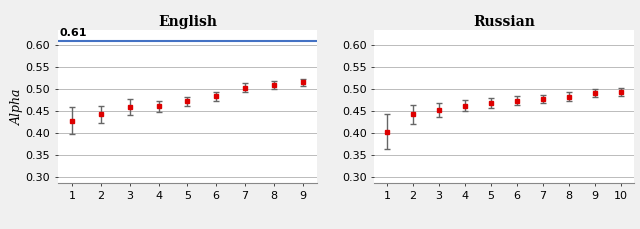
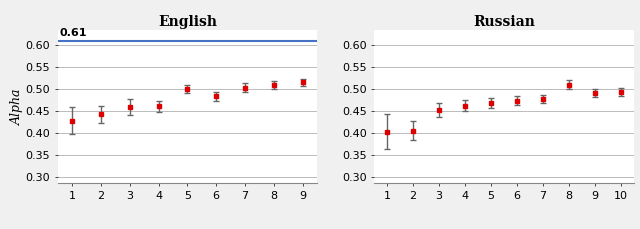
English/5: 0.472 -> 0.500
Russian/2: 0.442 -> 0.405
Russian/8: 0.482 -> 0.510
